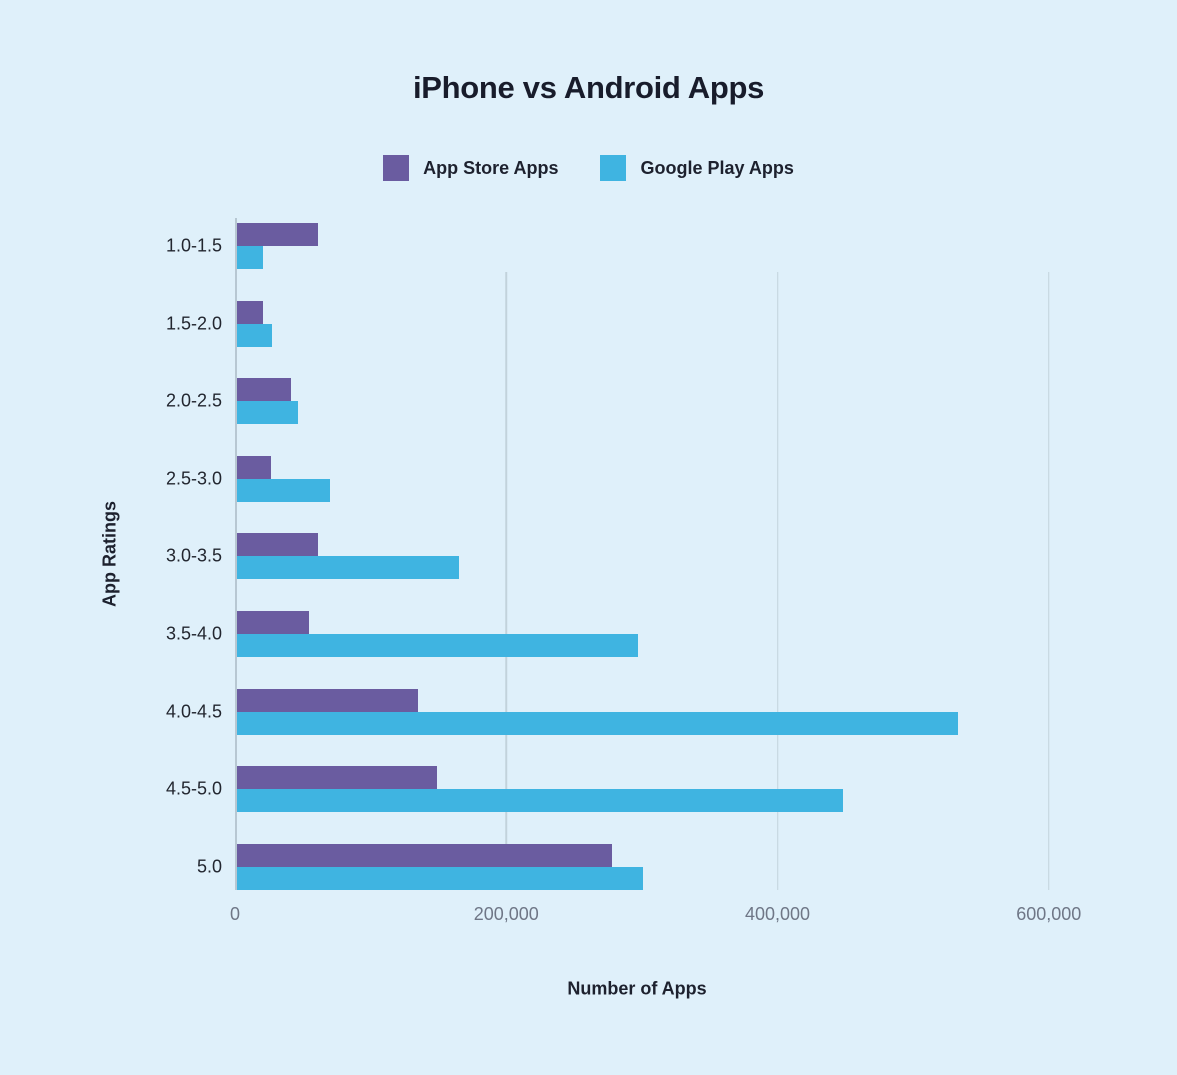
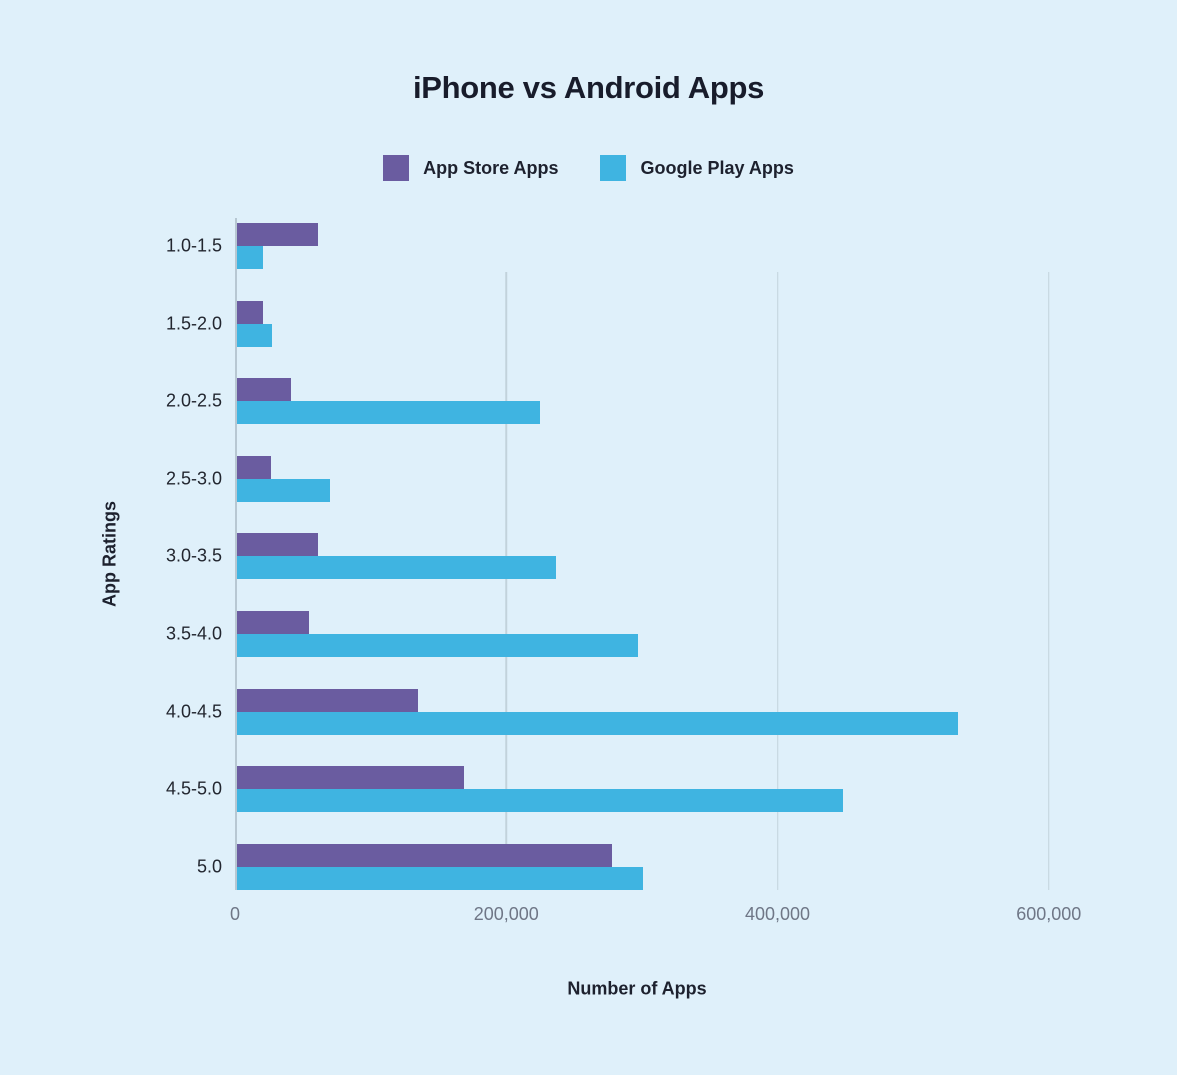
Google Play Apps/2.0-2.5: 45000 -> 224000
Google Play Apps/3.0-3.5: 164000 -> 236000
App Store Apps/4.5-5.0: 148000 -> 168000
